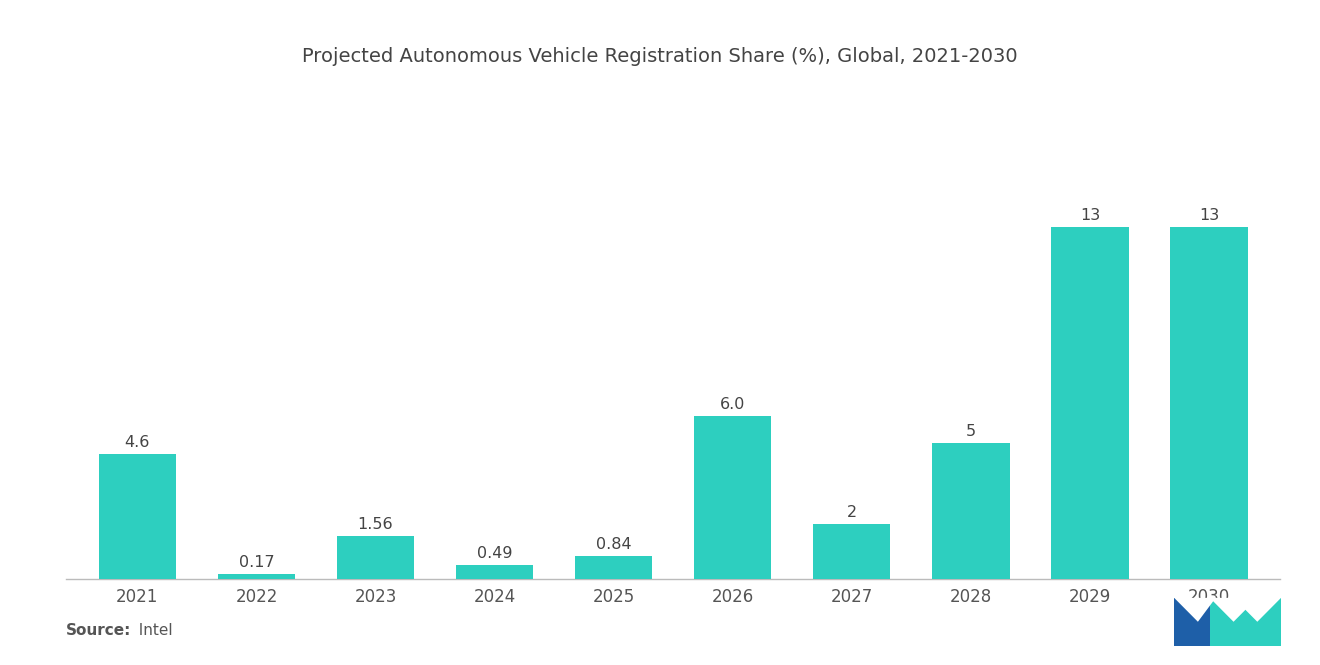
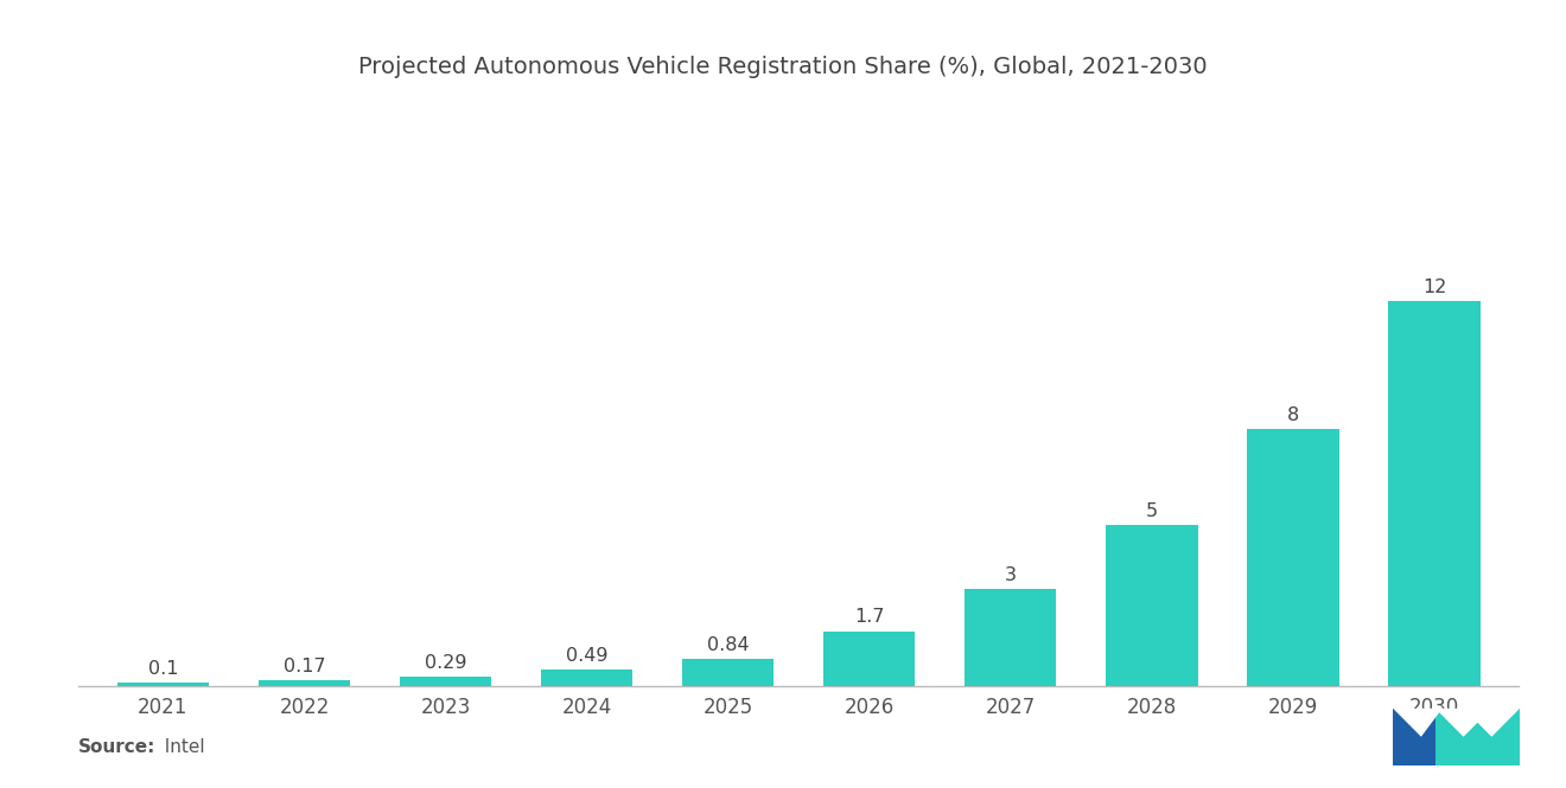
2021: 4.6 -> 0.1
2023: 1.56 -> 0.29
2026: 6.0 -> 1.7
2027: 2 -> 3
2029: 13 -> 8
2030: 13 -> 12
